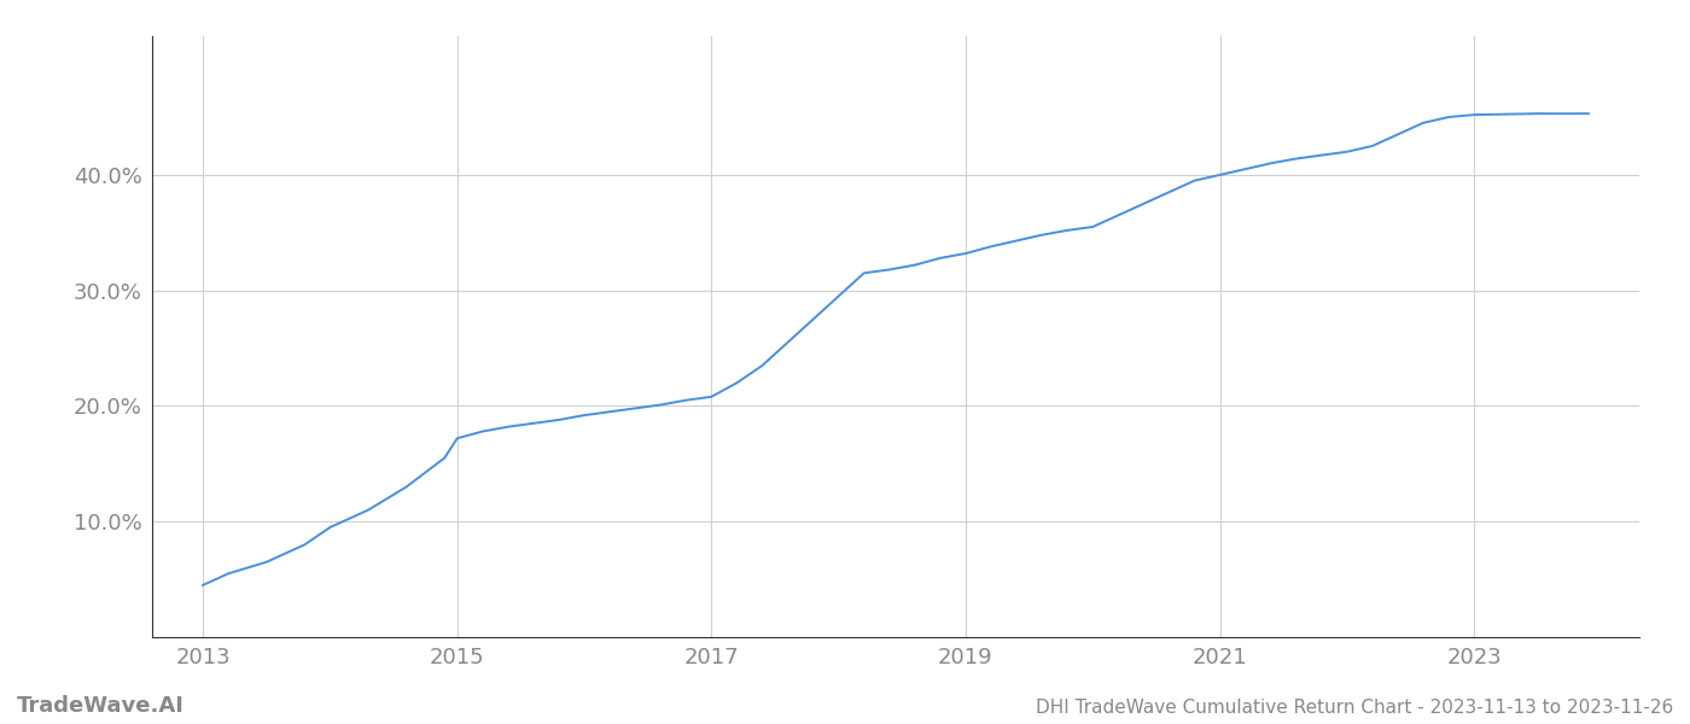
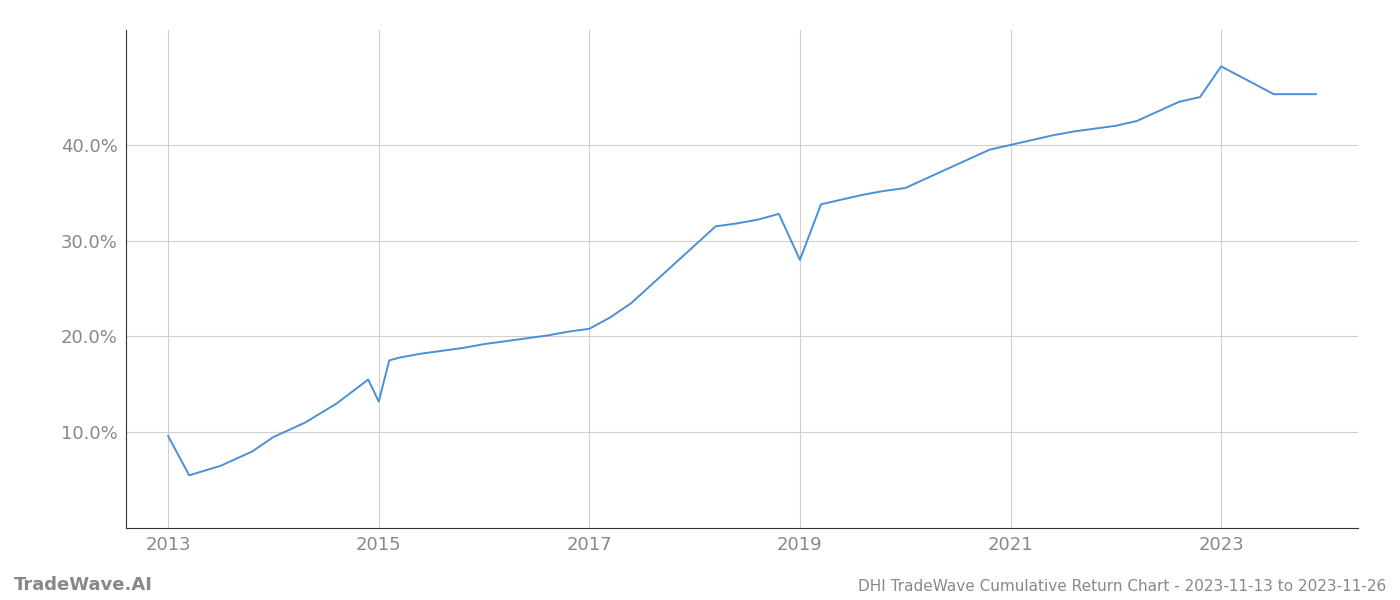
2013: 4.5% -> 9.6%
2015: 17.2% -> 13.2%
2019: 33.2% -> 28.0%
2023: 45.2% -> 48.2%
